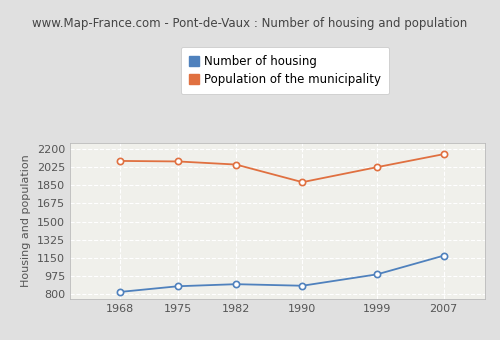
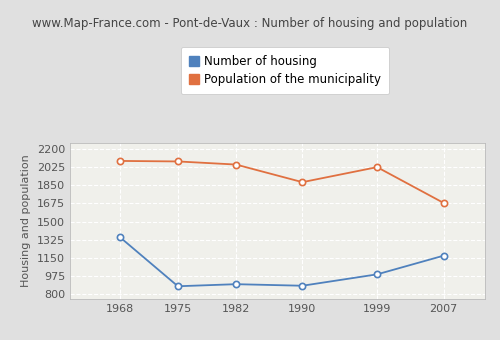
Number of housing/1968: 820 -> 1350
Population of the municipality/2007: 2150 -> 1680
